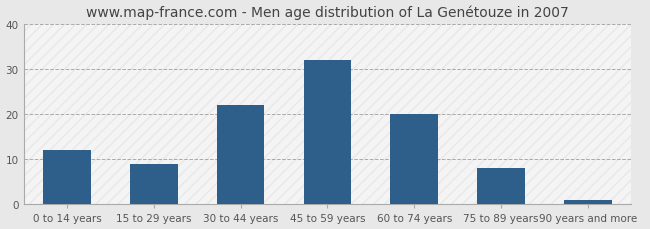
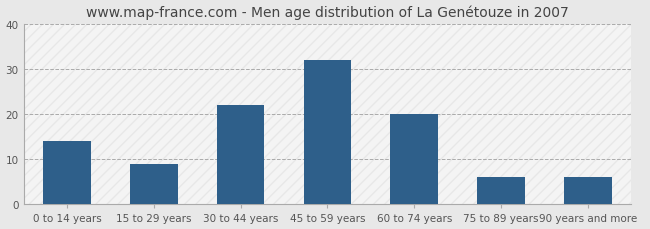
0 to 14 years: 12 -> 14
75 to 89 years: 8 -> 6
90 years and more: 1 -> 6
